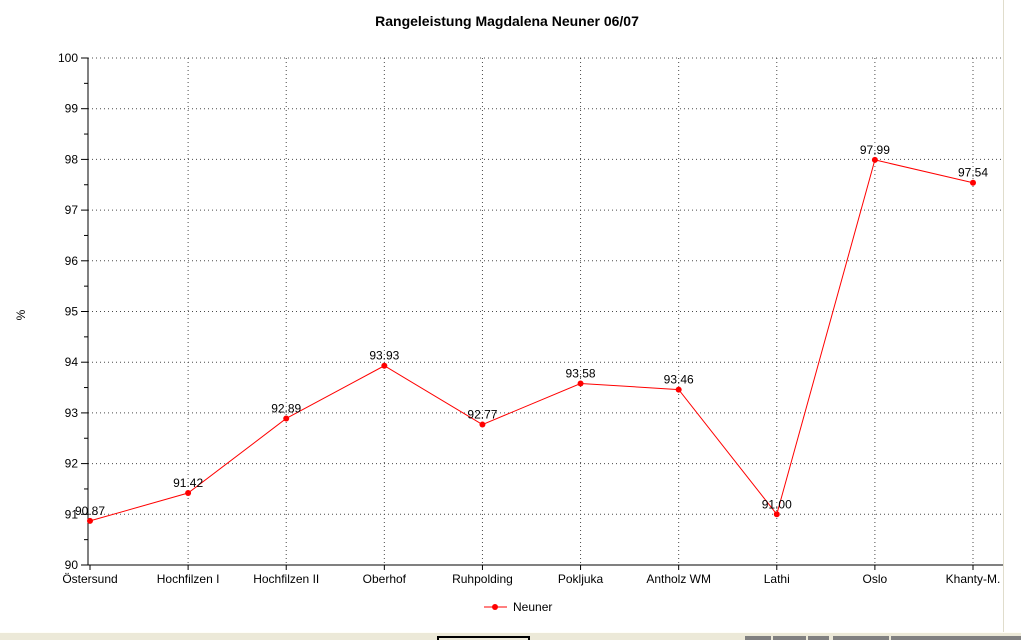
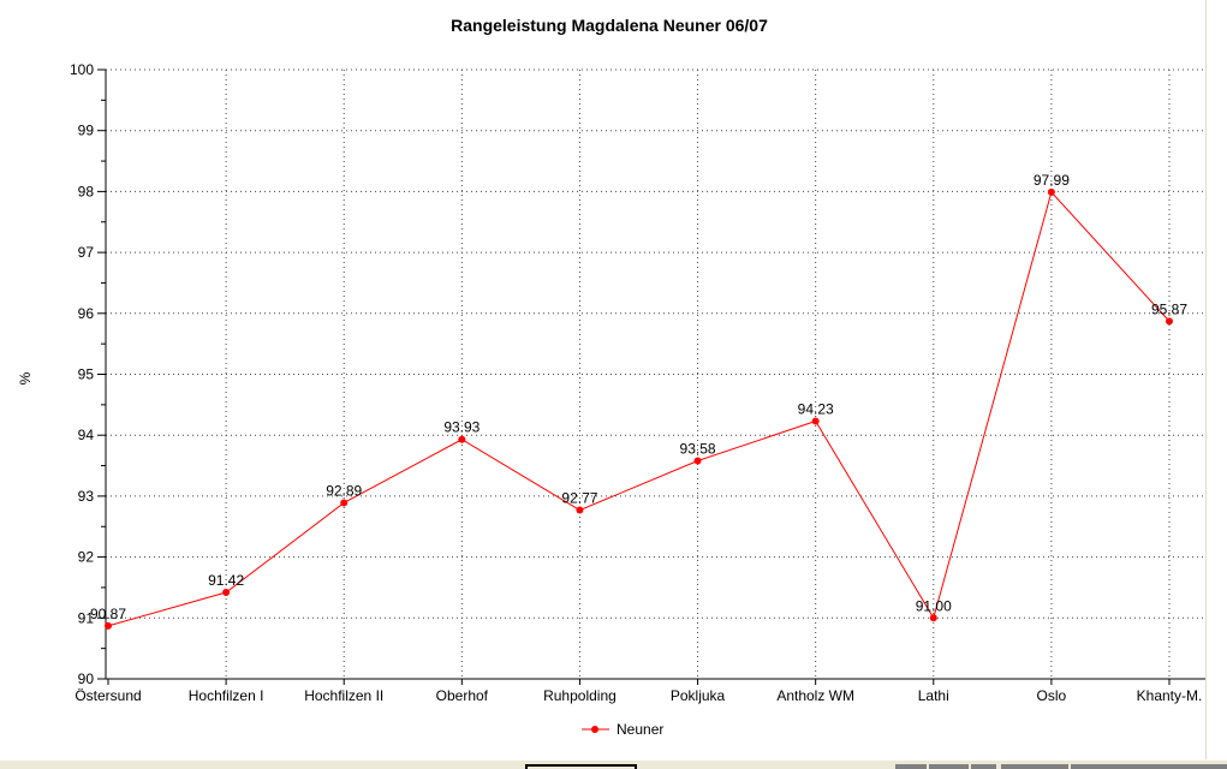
Antholz WM: 93.46 -> 94.23
Khanty-M.: 97.54 -> 95.87
